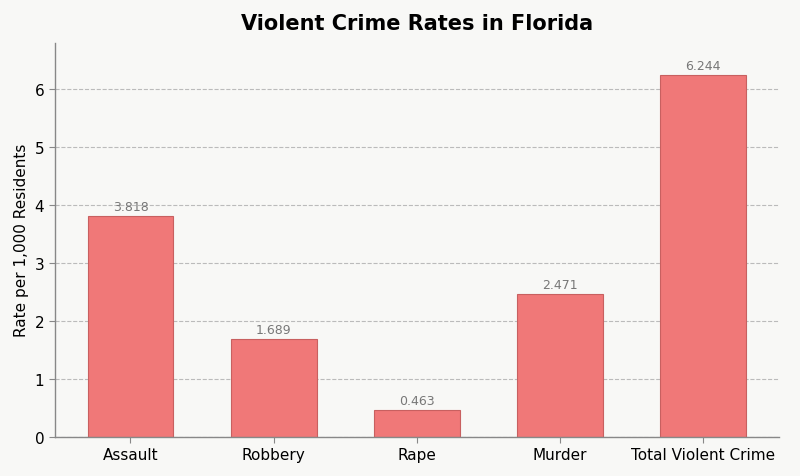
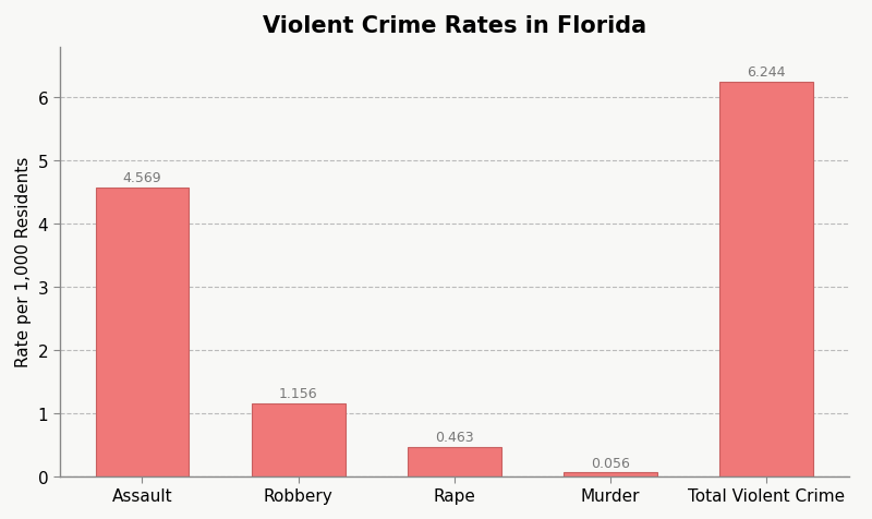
Assault: 3.818 -> 4.569
Robbery: 1.689 -> 1.156
Murder: 2.471 -> 0.056
